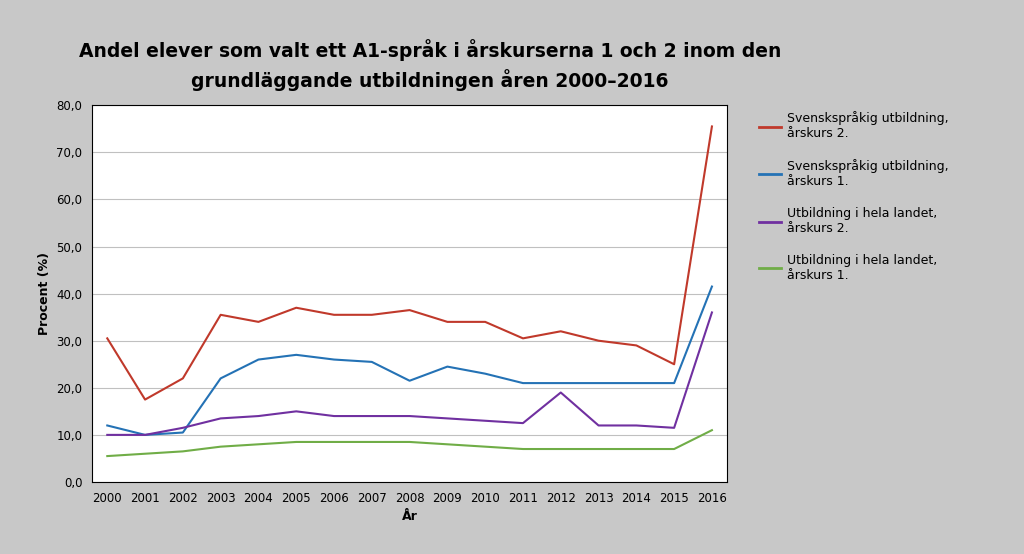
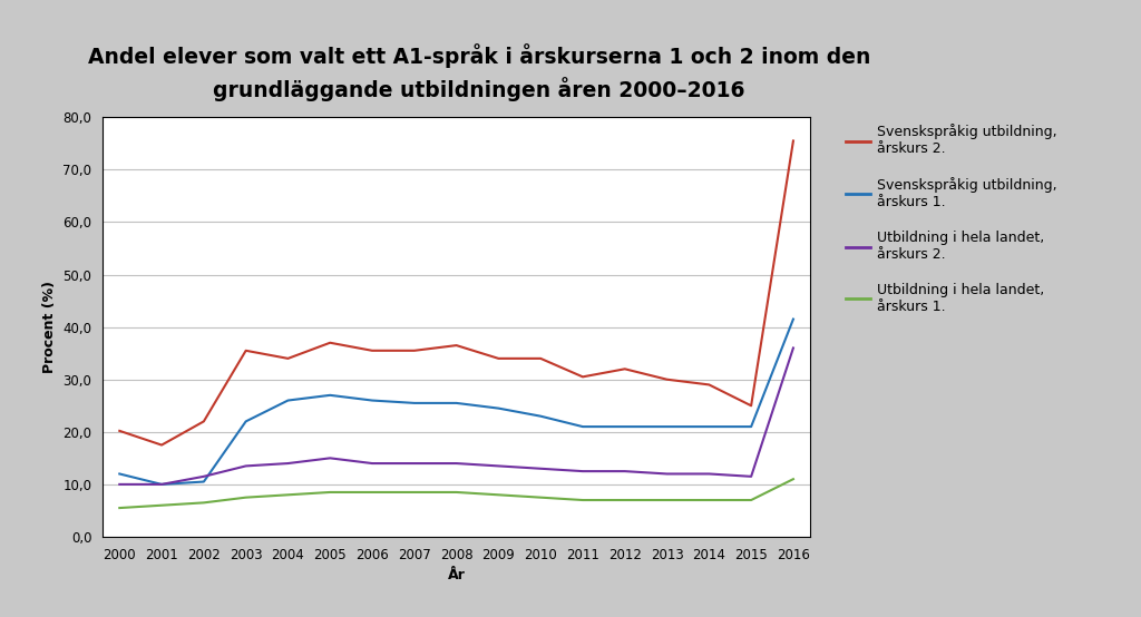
Svenskspråkig utbildning, årskurs 2./2000: 30,5 -> 20,2
Svenskspråkig utbildning, årskurs 1./2008: 21,5 -> 25,5
Utbildning i hela landet, årskurs 2./2012: 19,0 -> 12,5
